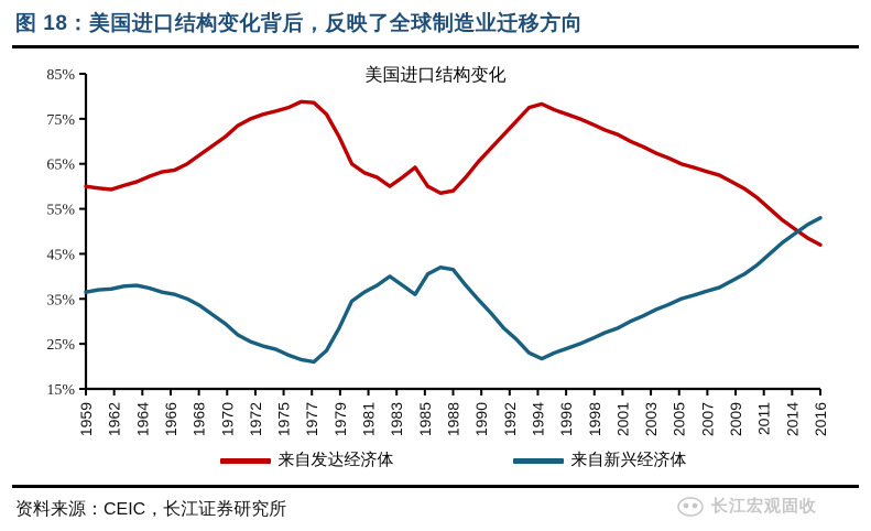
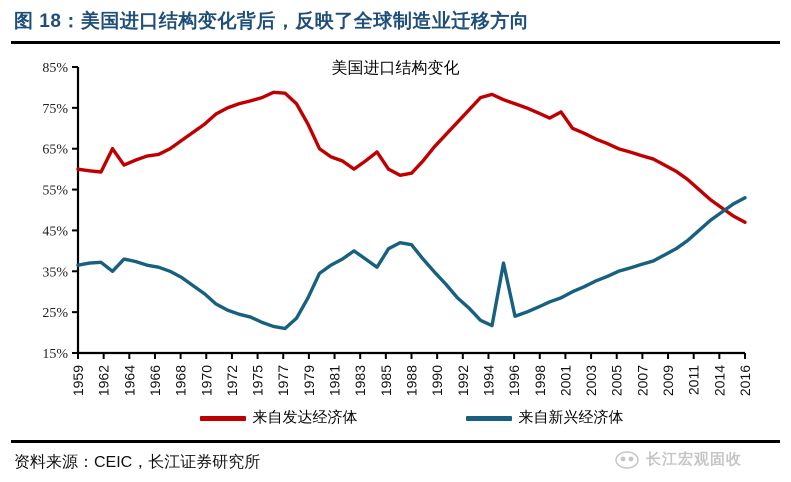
来自发达经济体/1962: 60% -> 65%
来自新兴经济体/1962: 38% -> 35%
来自新兴经济体/1996: 23% -> 37%
来自发达经济体/2001: 72% -> 74%
